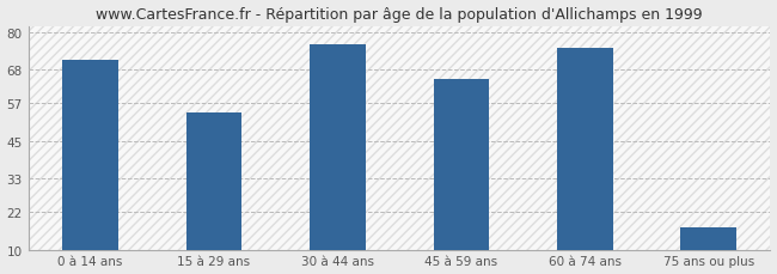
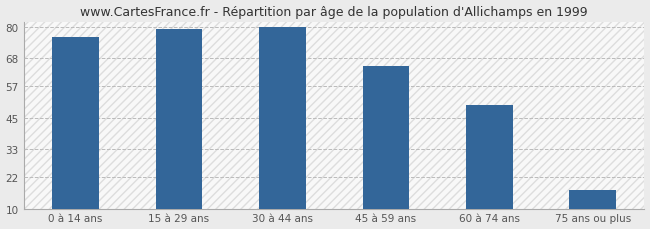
0 à 14 ans: 71 -> 76
15 à 29 ans: 54 -> 79
30 à 44 ans: 76 -> 80
60 à 74 ans: 75 -> 50
